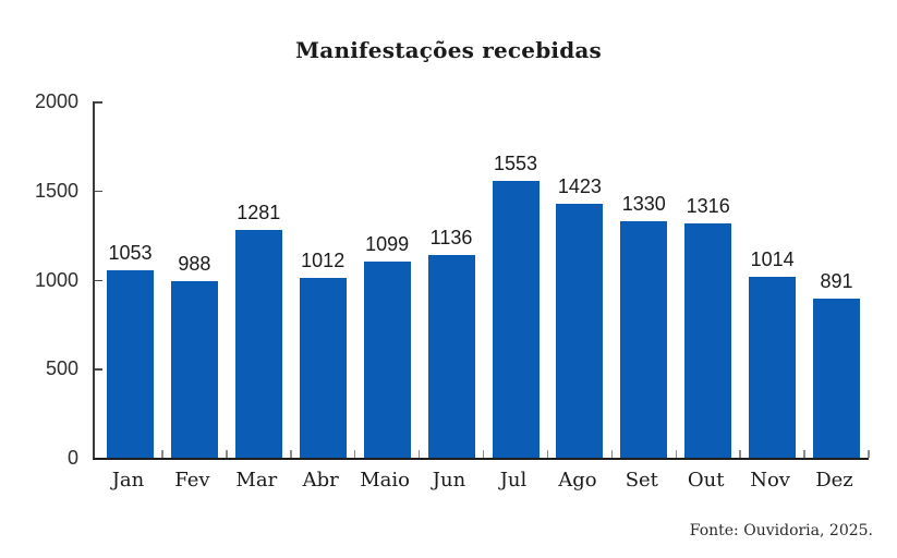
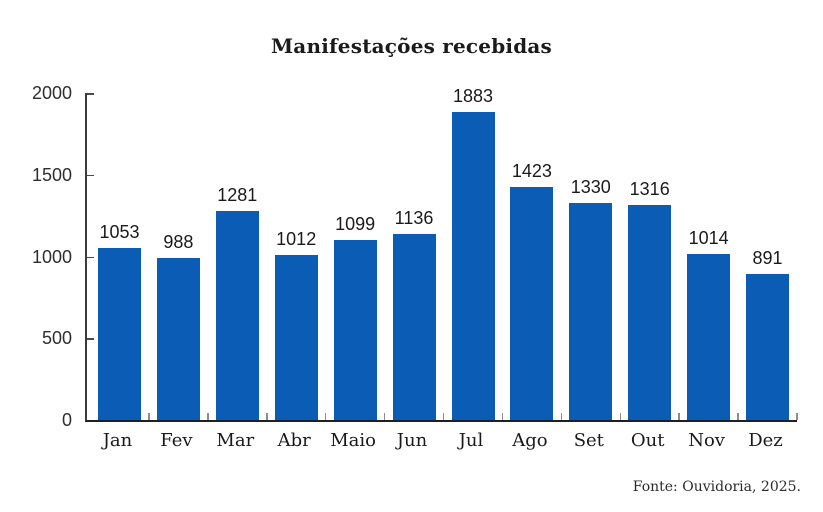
Jul: 1553 -> 1883
